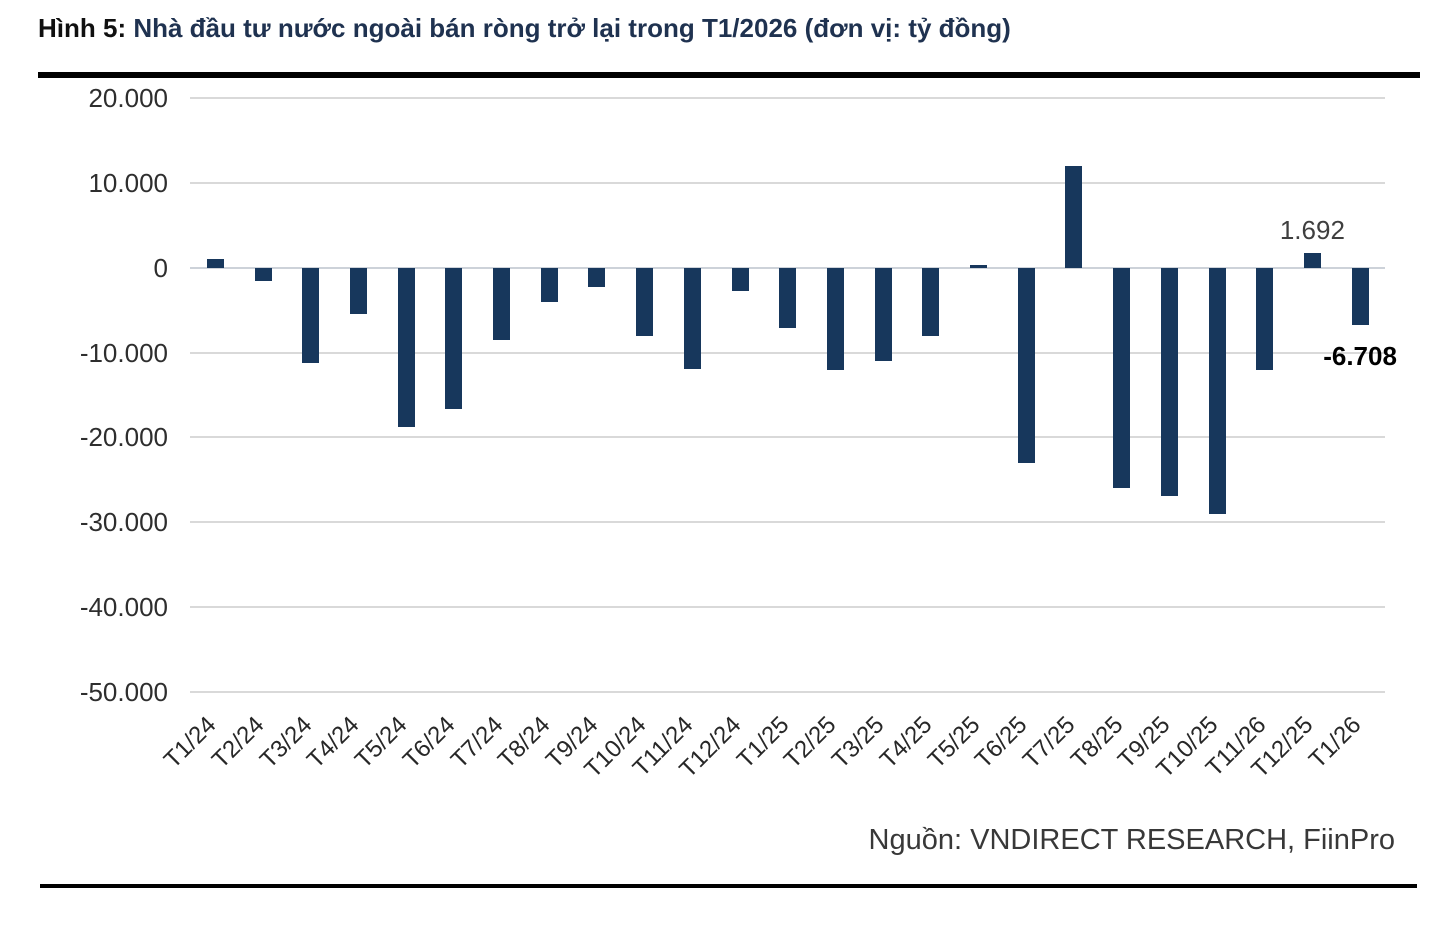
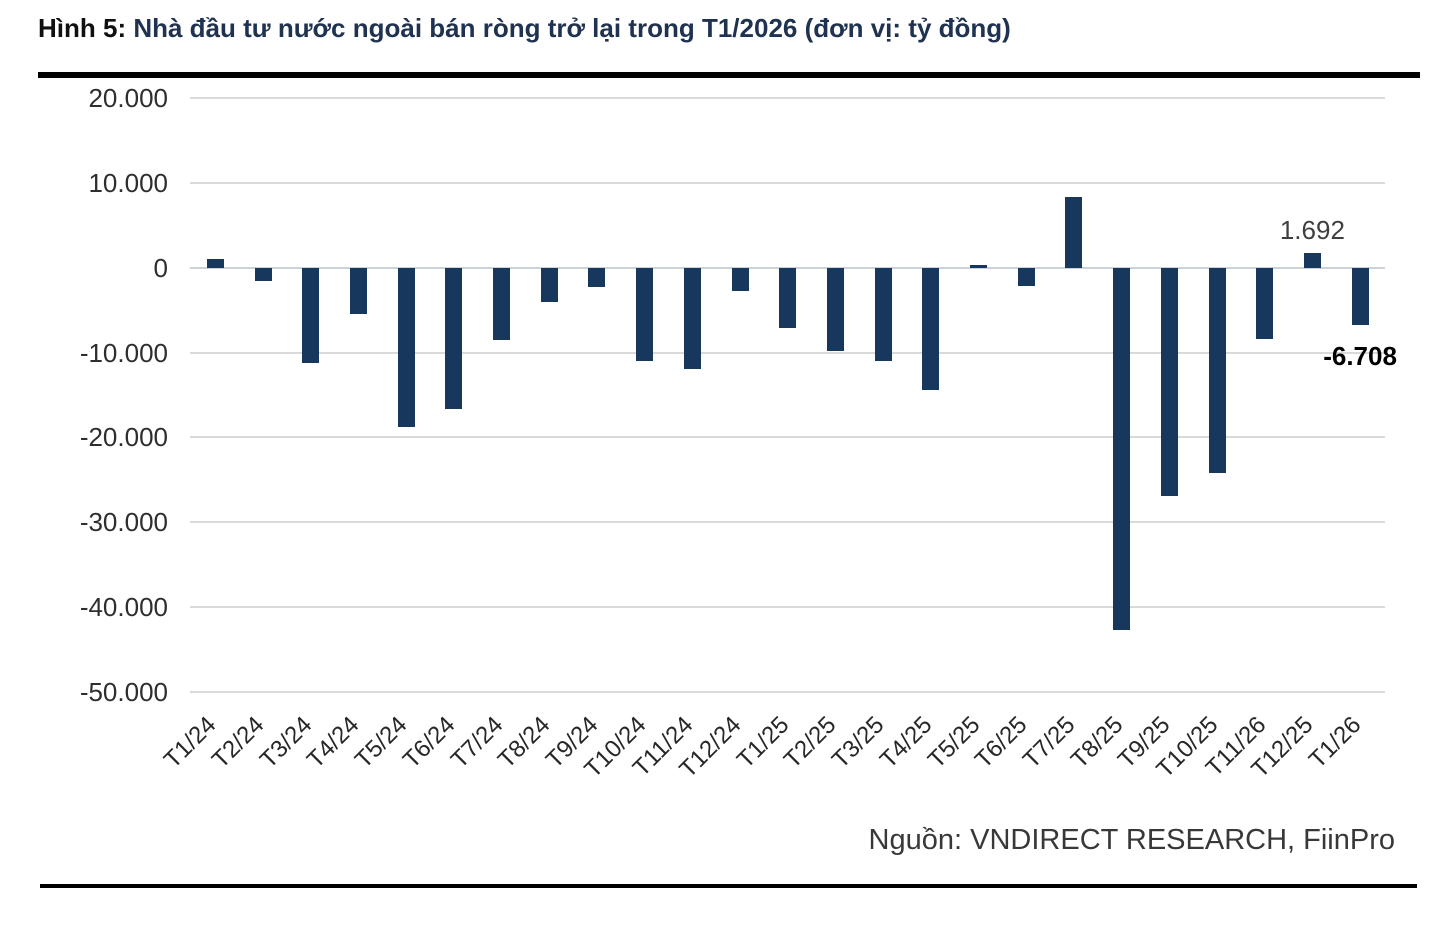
T10/24: -8000 -> -11000
T2/25: -12000 -> -10000
T4/25: -8000 -> -14000
T6/25: -23000 -> -2000
T7/25: 12000 -> 8000
T8/25: -26000 -> -43000
T10/25: -29000 -> -24000
T11/26: -12000 -> -8000
